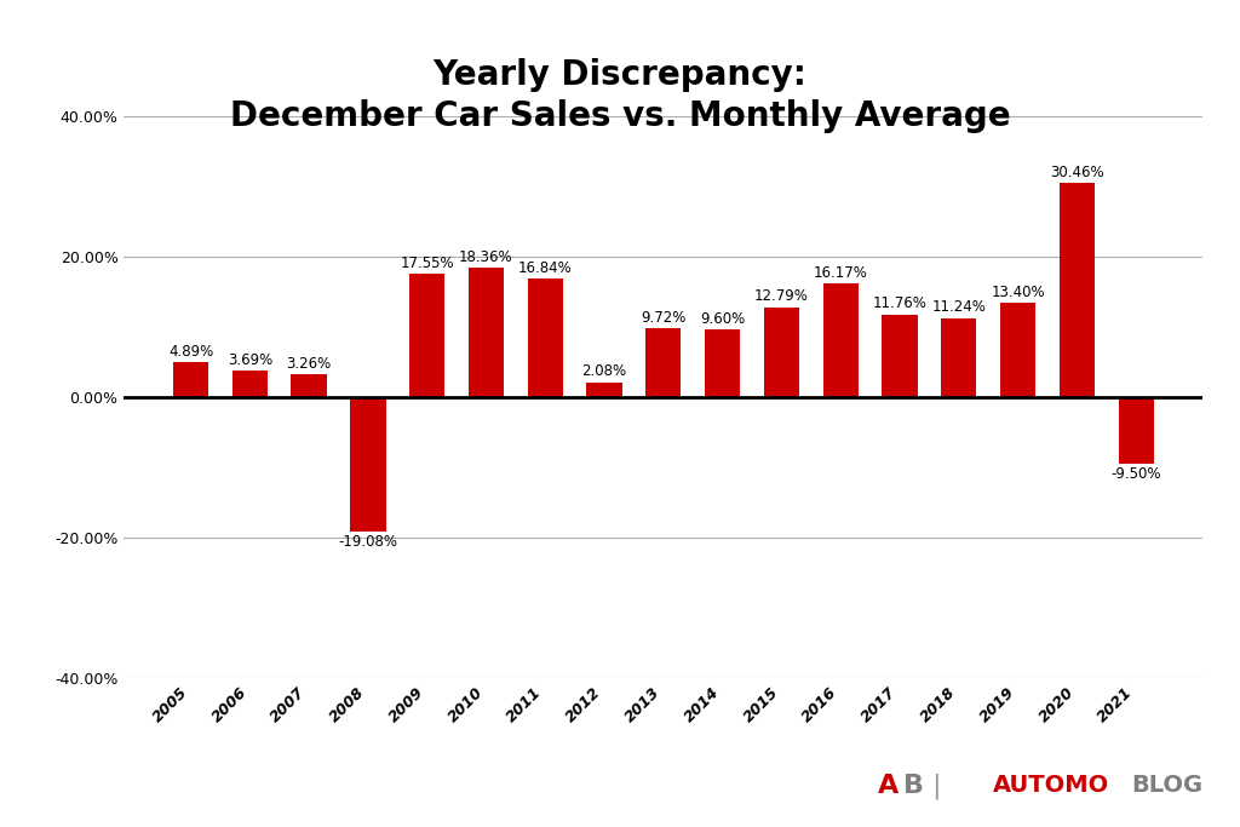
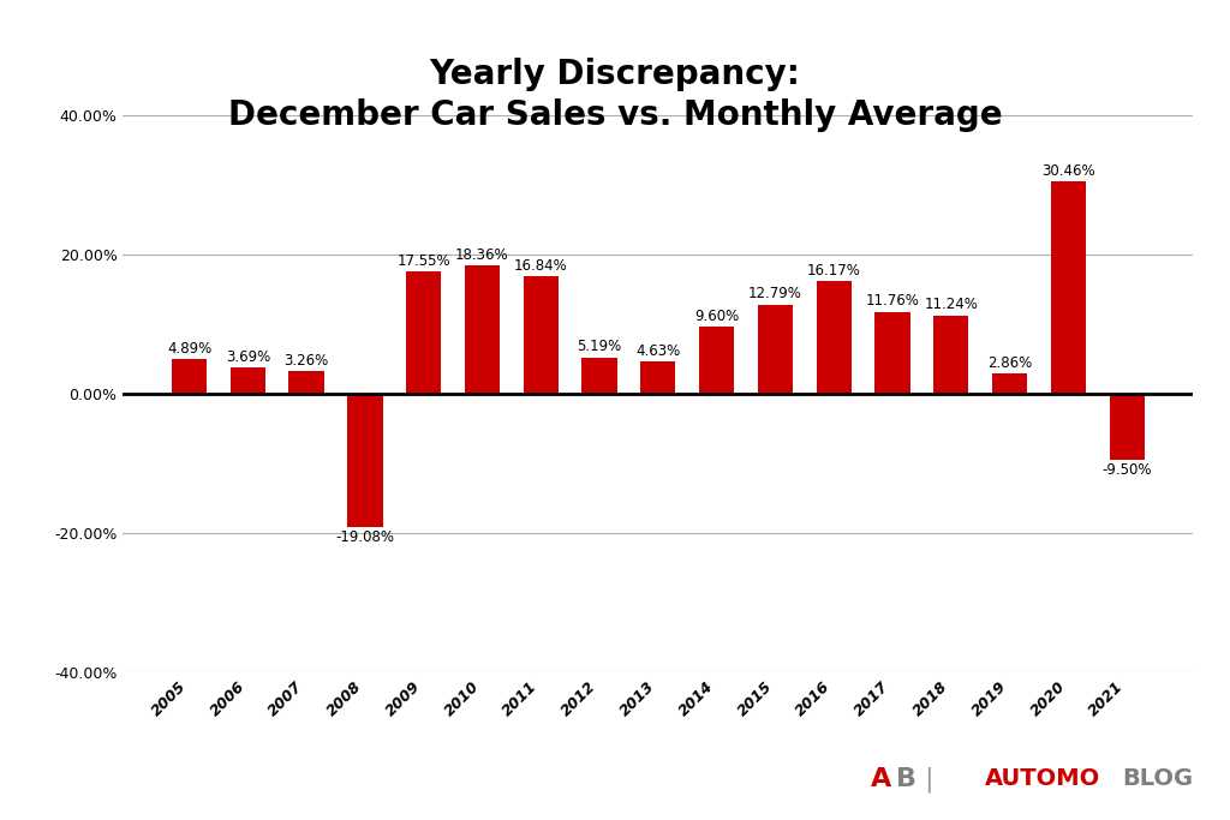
2012: 2.08% -> 5.19%
2013: 9.72% -> 4.63%
2019: 13.40% -> 2.86%
